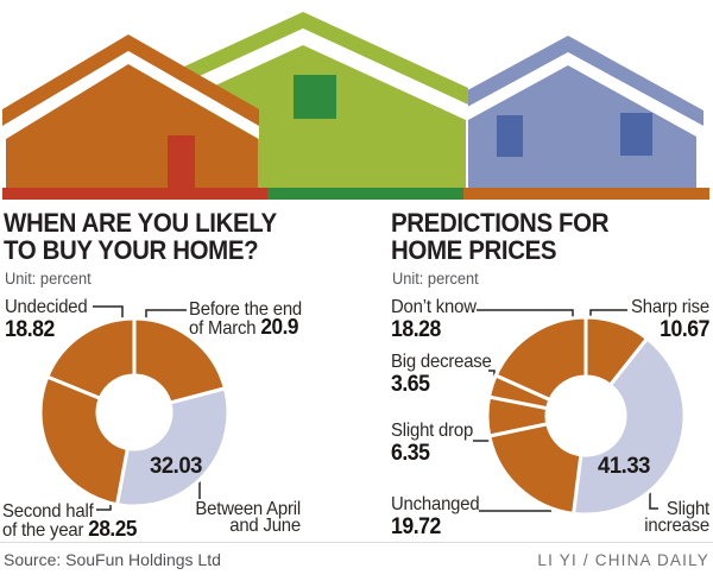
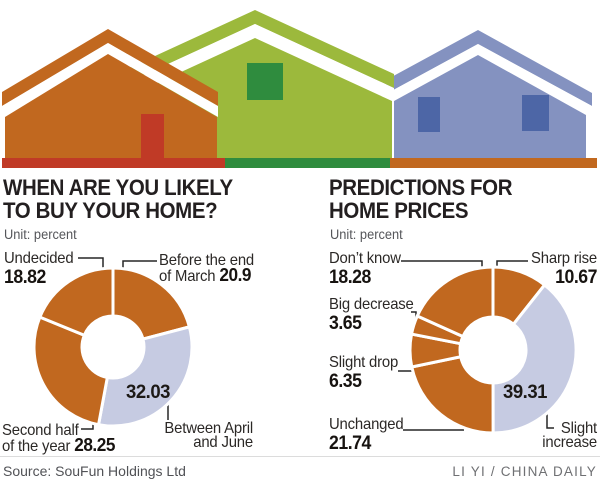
PREDICTIONS FOR HOME PRICES/Slight increase: 41.33 -> 39.31
PREDICTIONS FOR HOME PRICES/Unchanged: 19.72 -> 21.74
